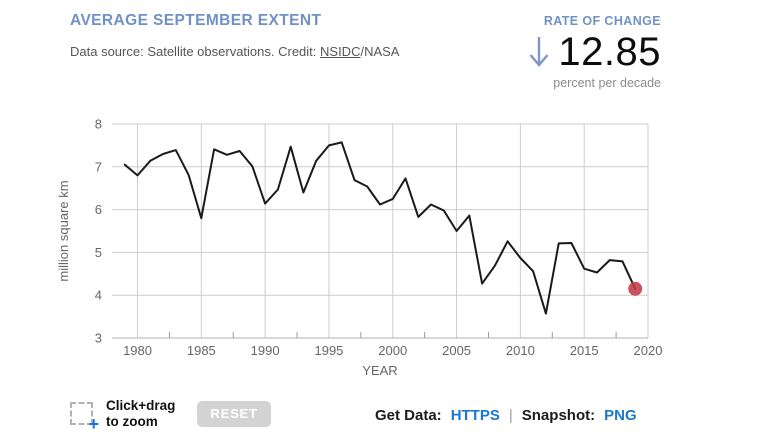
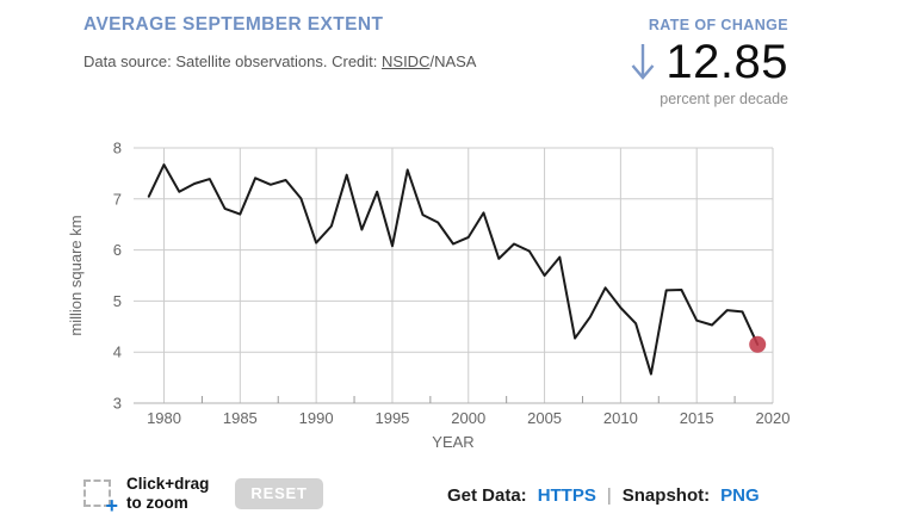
1980: 6.8 -> 7.7
1985: 5.8 -> 6.7
1995: 7.5 -> 6.1
